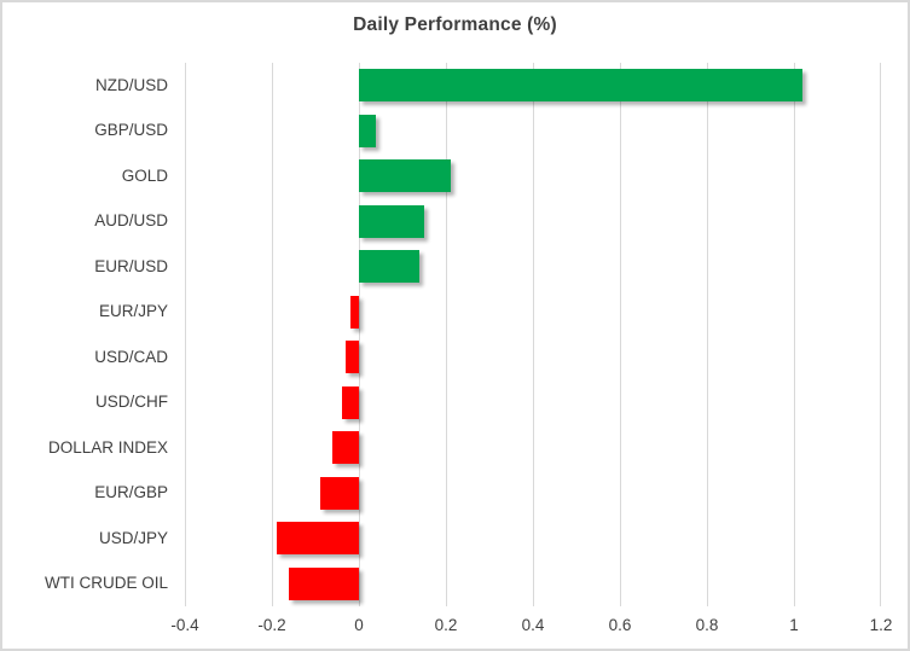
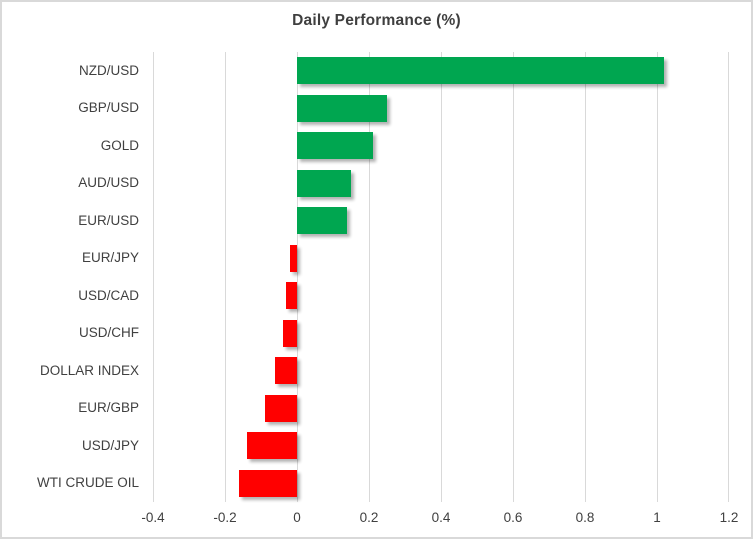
GBP/USD: 0.04 -> 0.25
USD/JPY: -0.19 -> -0.14
